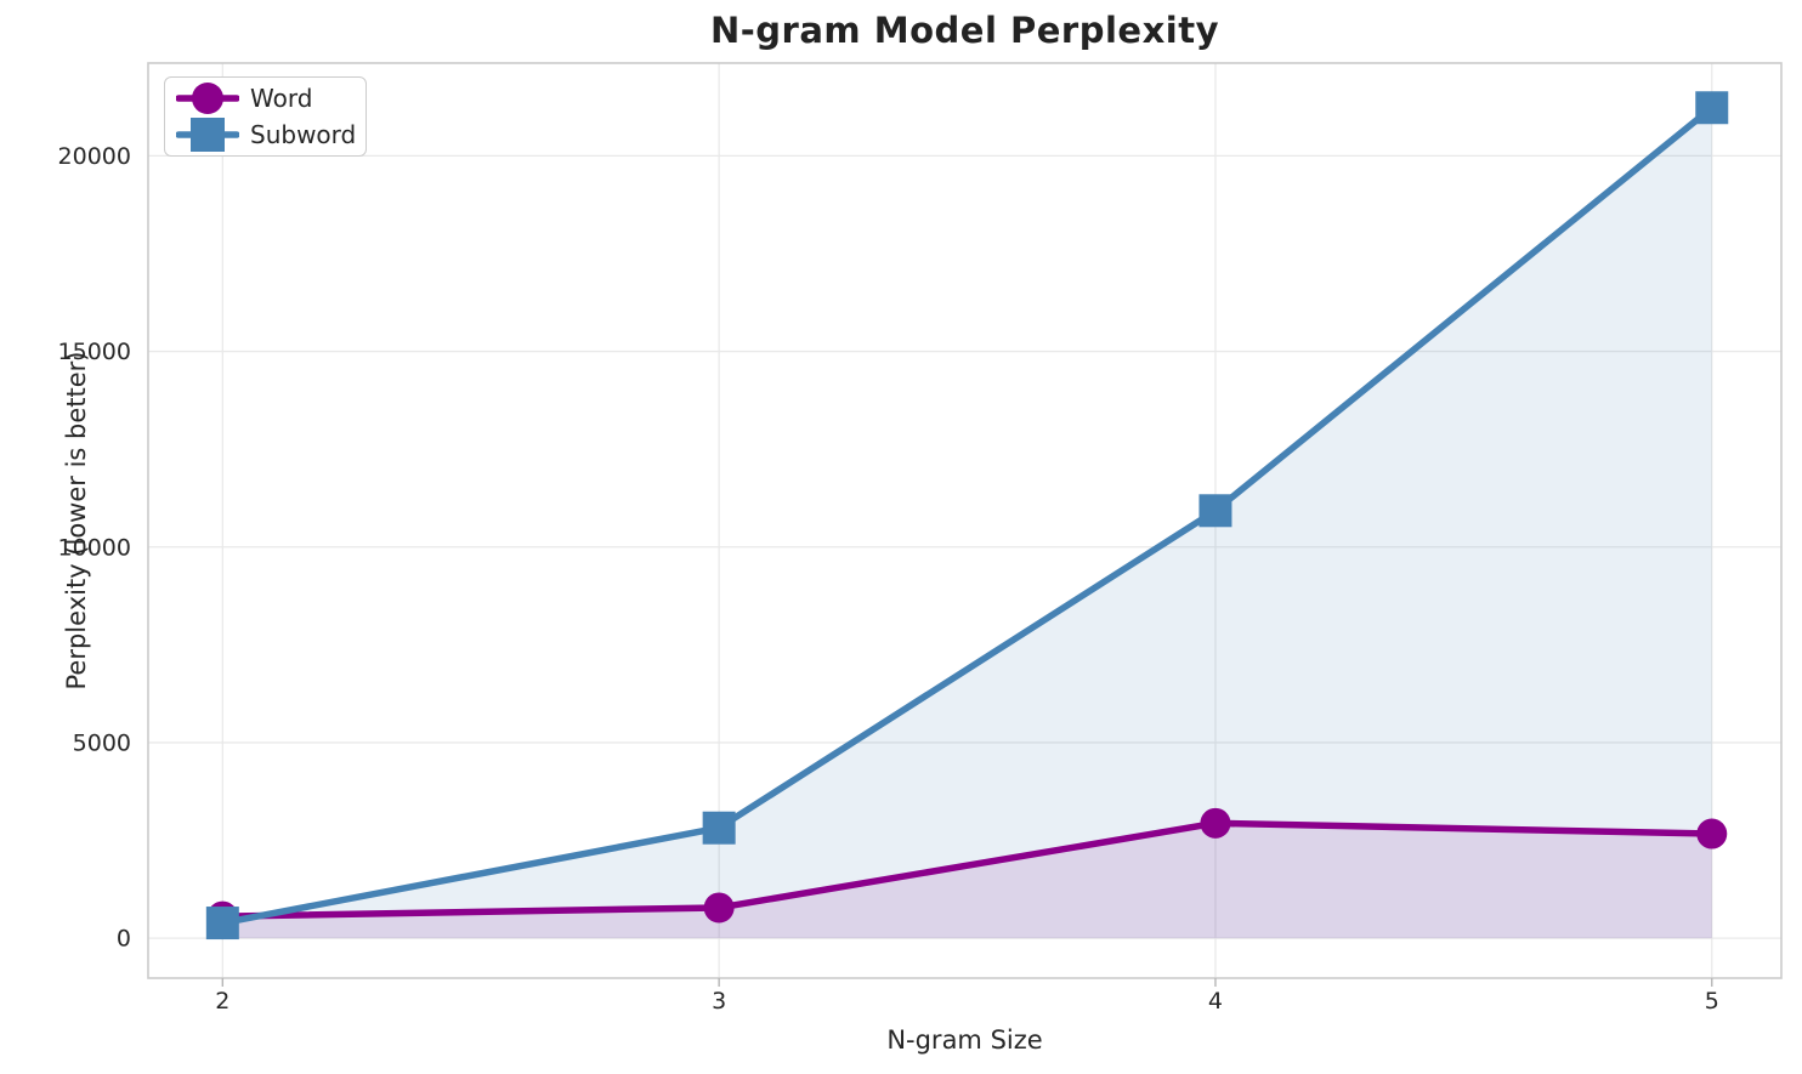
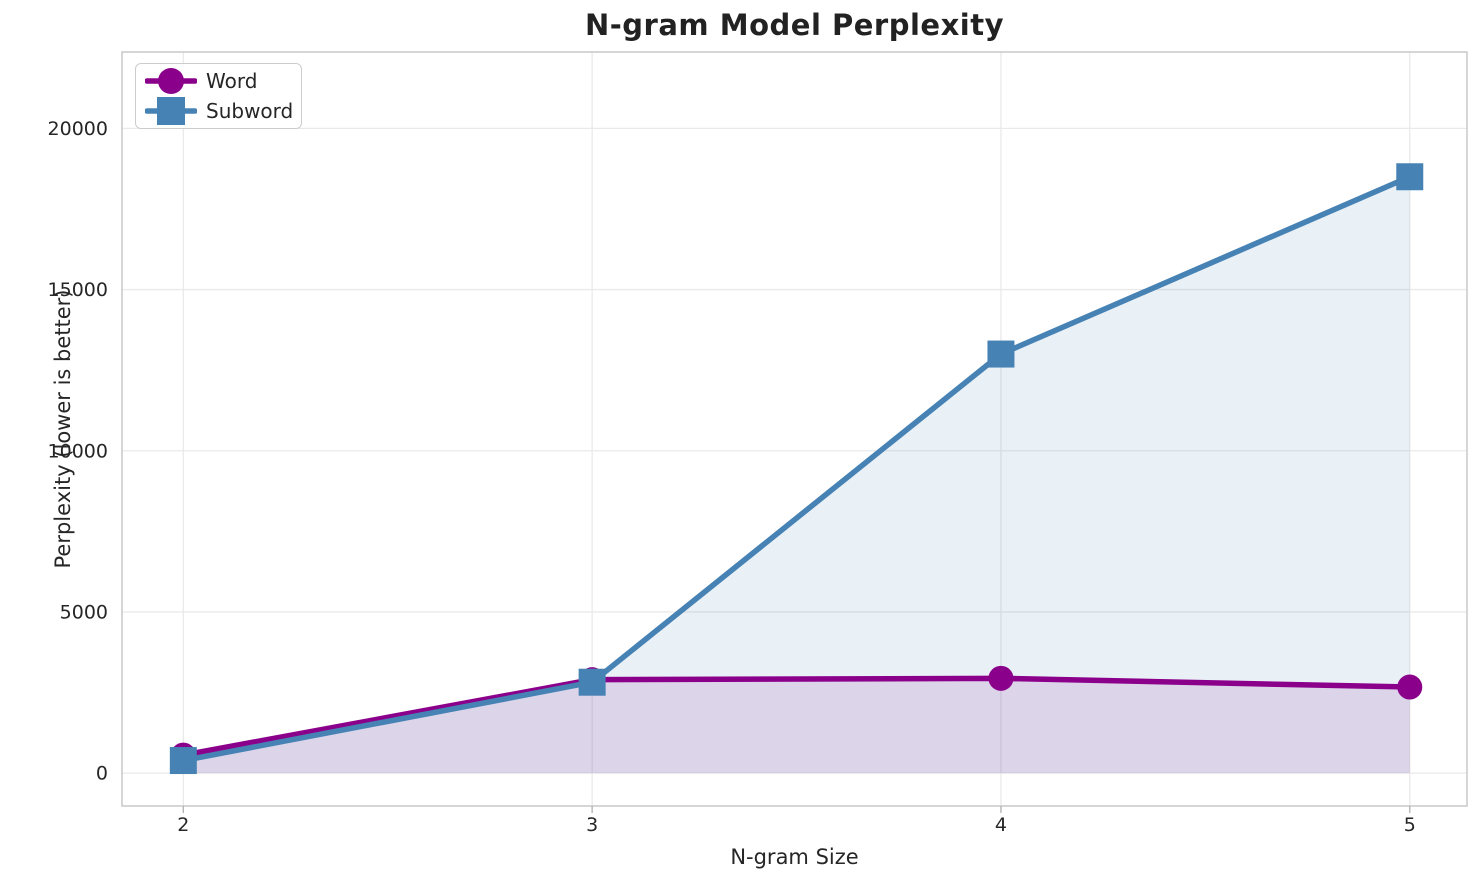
Word/3: 800 -> 2900
Subword/4: 10900 -> 13000
Subword/5: 21200 -> 18500
